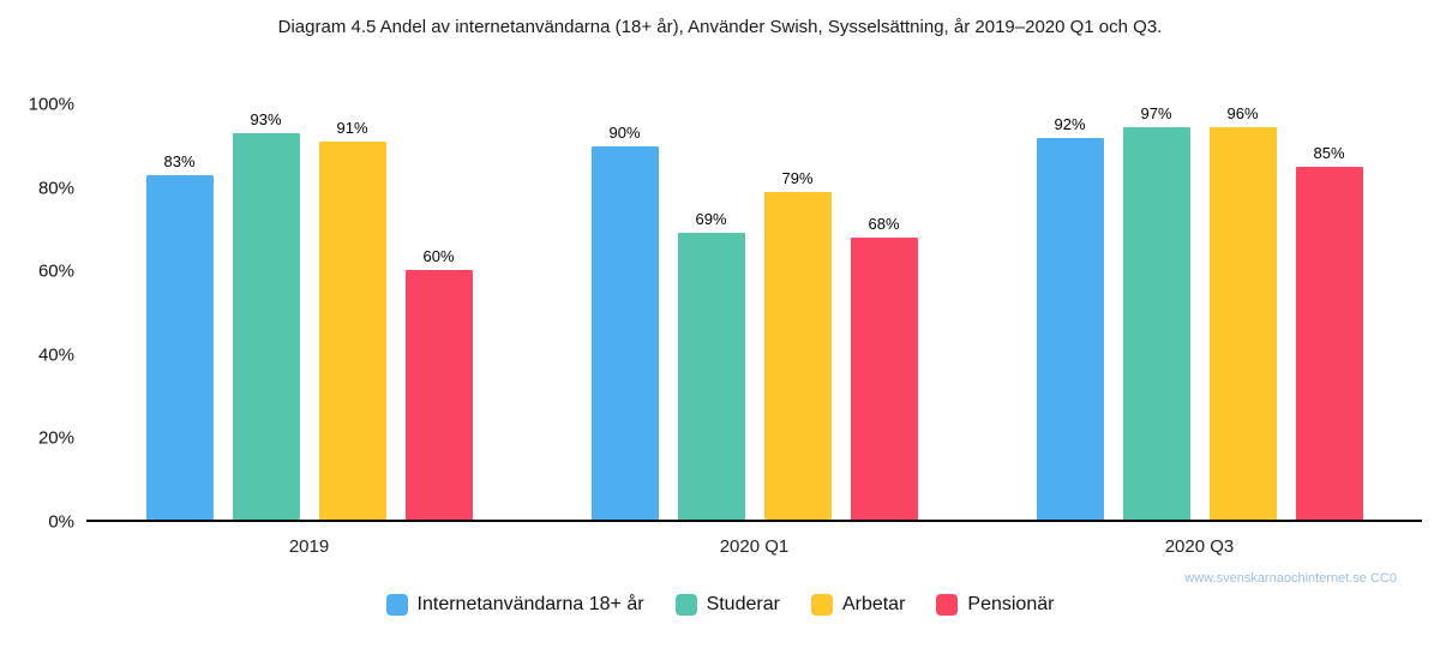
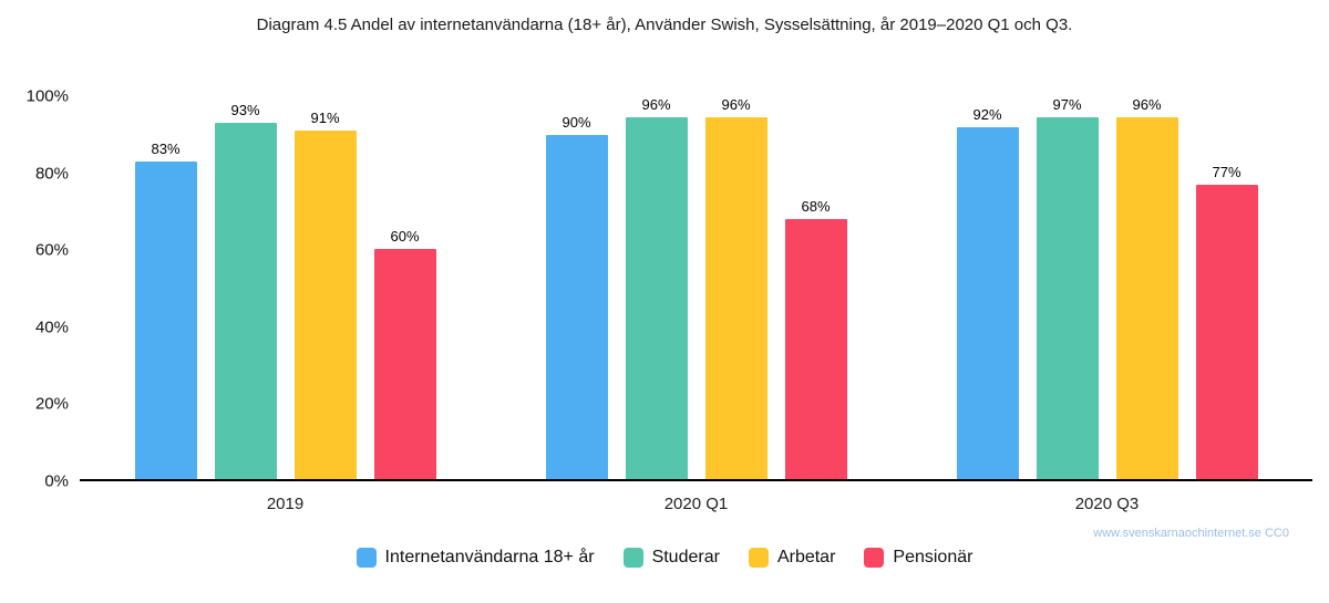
Studerar/2020 Q1: 69% -> 96%
Arbetar/2020 Q1: 79% -> 96%
Pensionär/2020 Q3: 85% -> 77%
